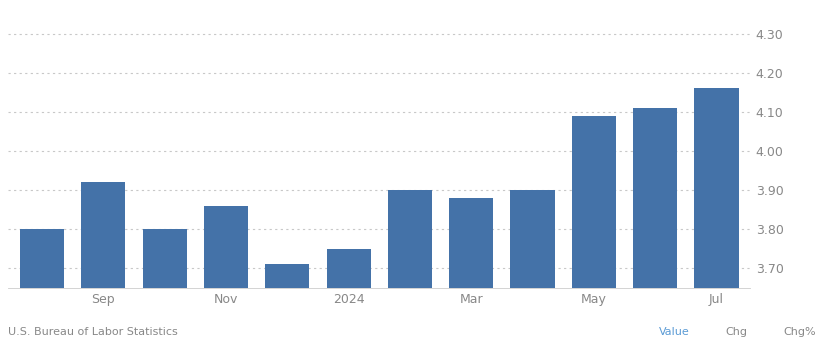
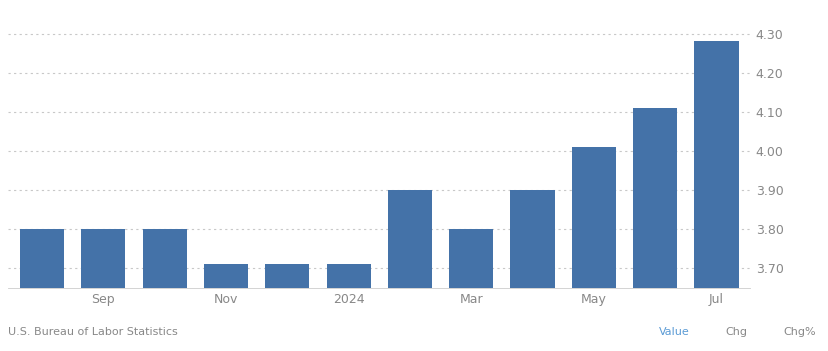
Sep: 3.92 -> 3.80
Nov: 3.86 -> 3.71
2024: 3.75 -> 3.71
Mar: 3.88 -> 3.80
May: 4.09 -> 4.01
Jul: 4.16 -> 4.28
